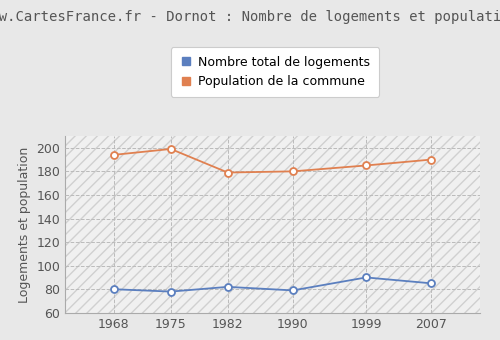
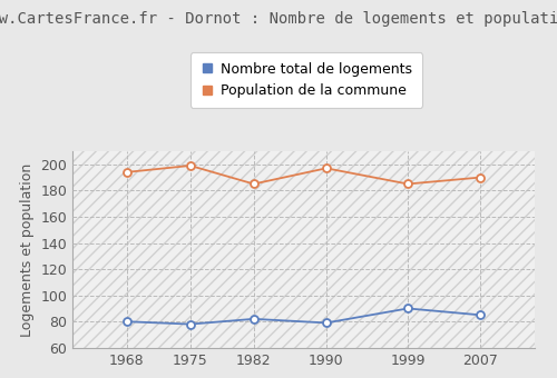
Population de la commune/1982: 179 -> 185
Population de la commune/1990: 180 -> 197
